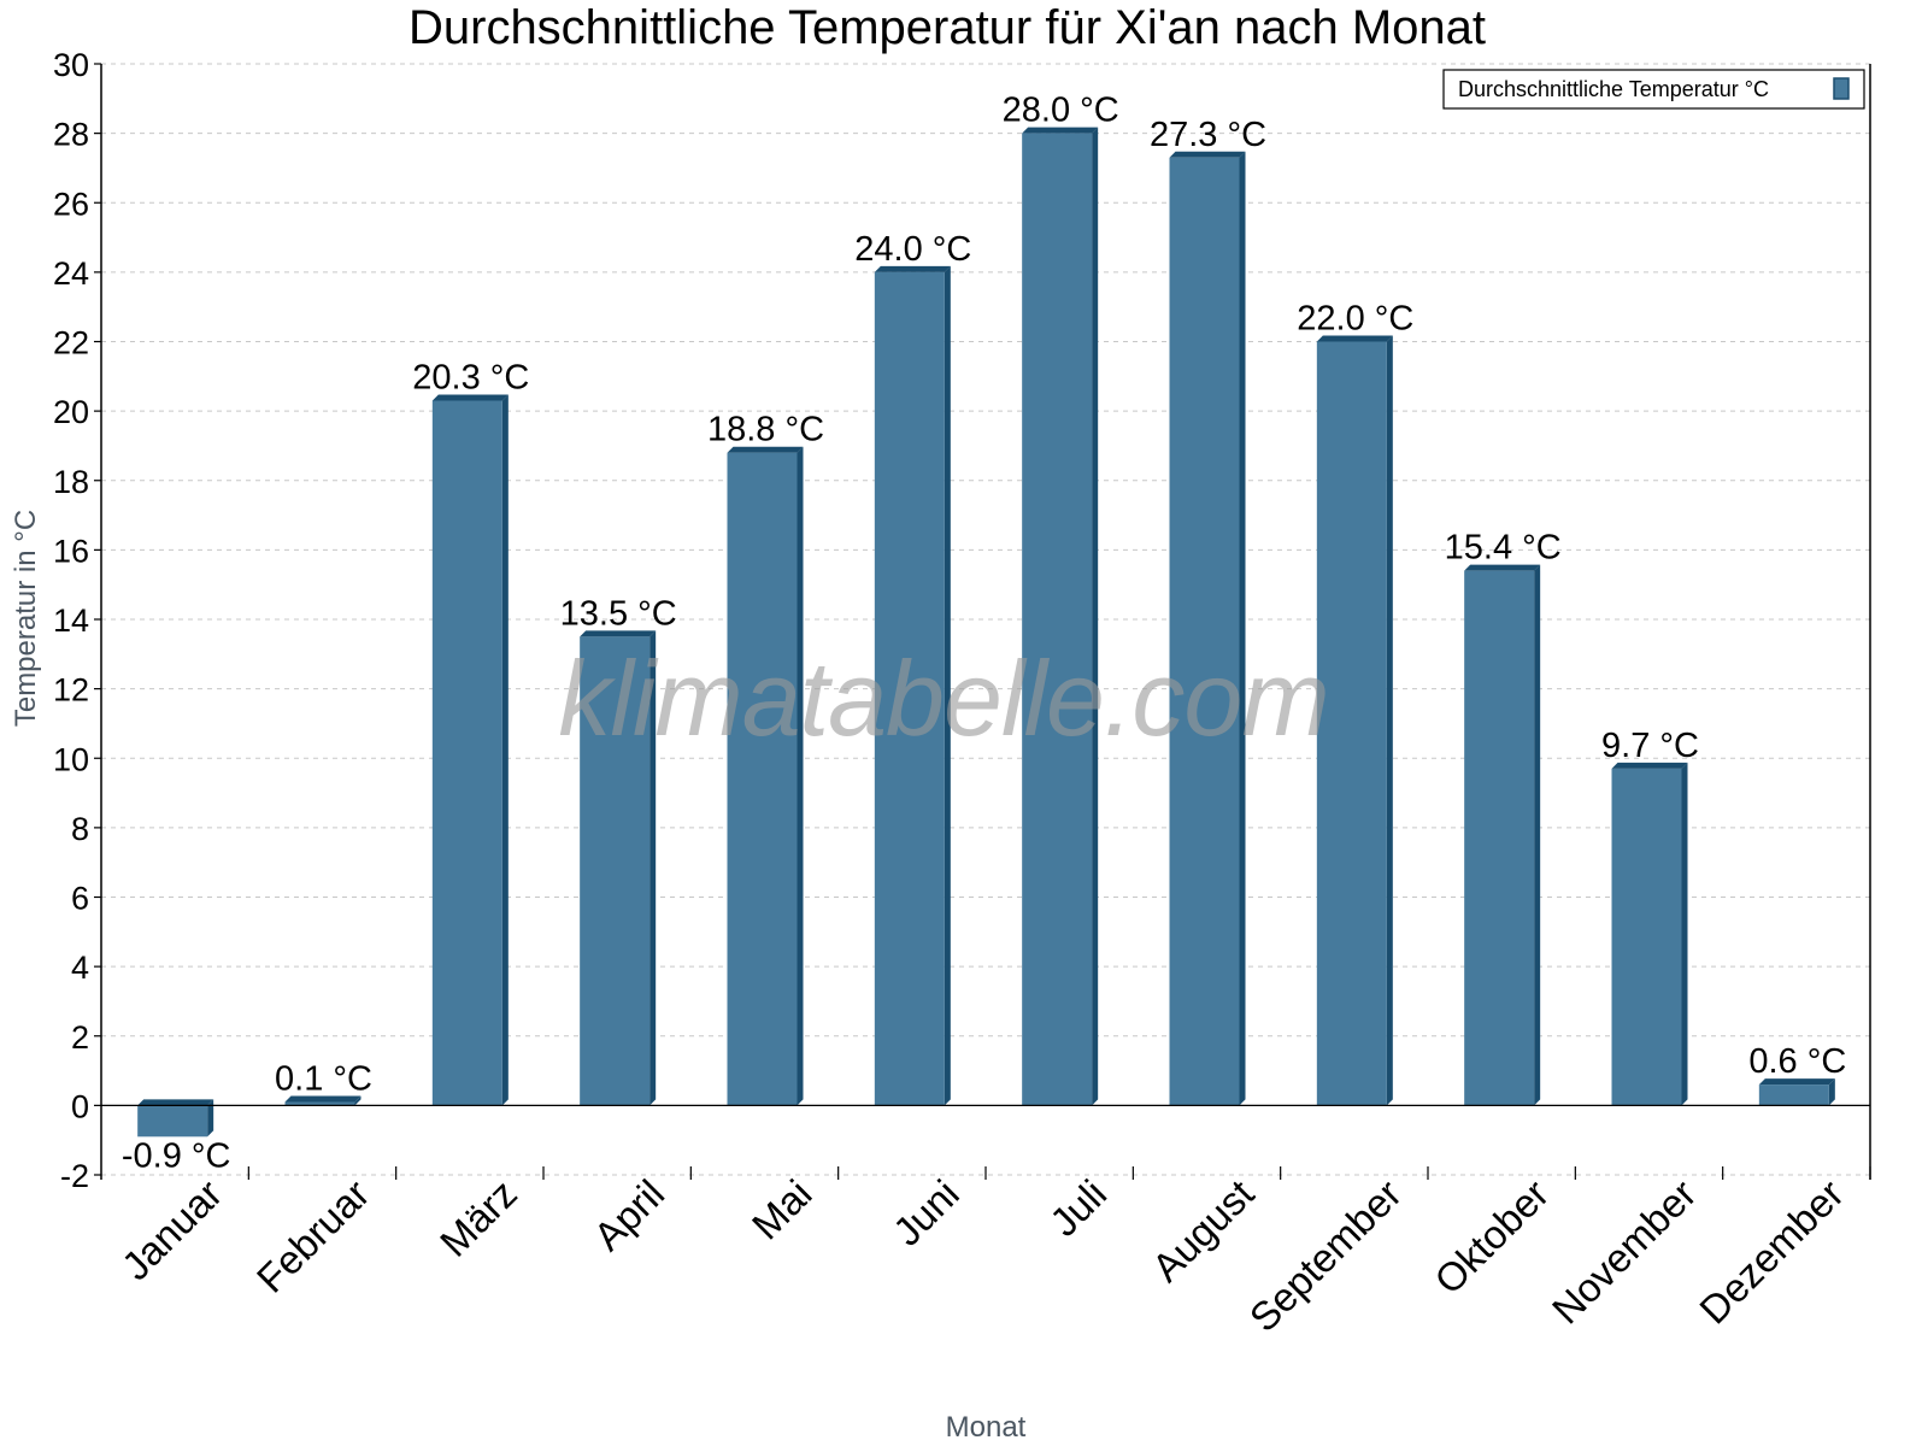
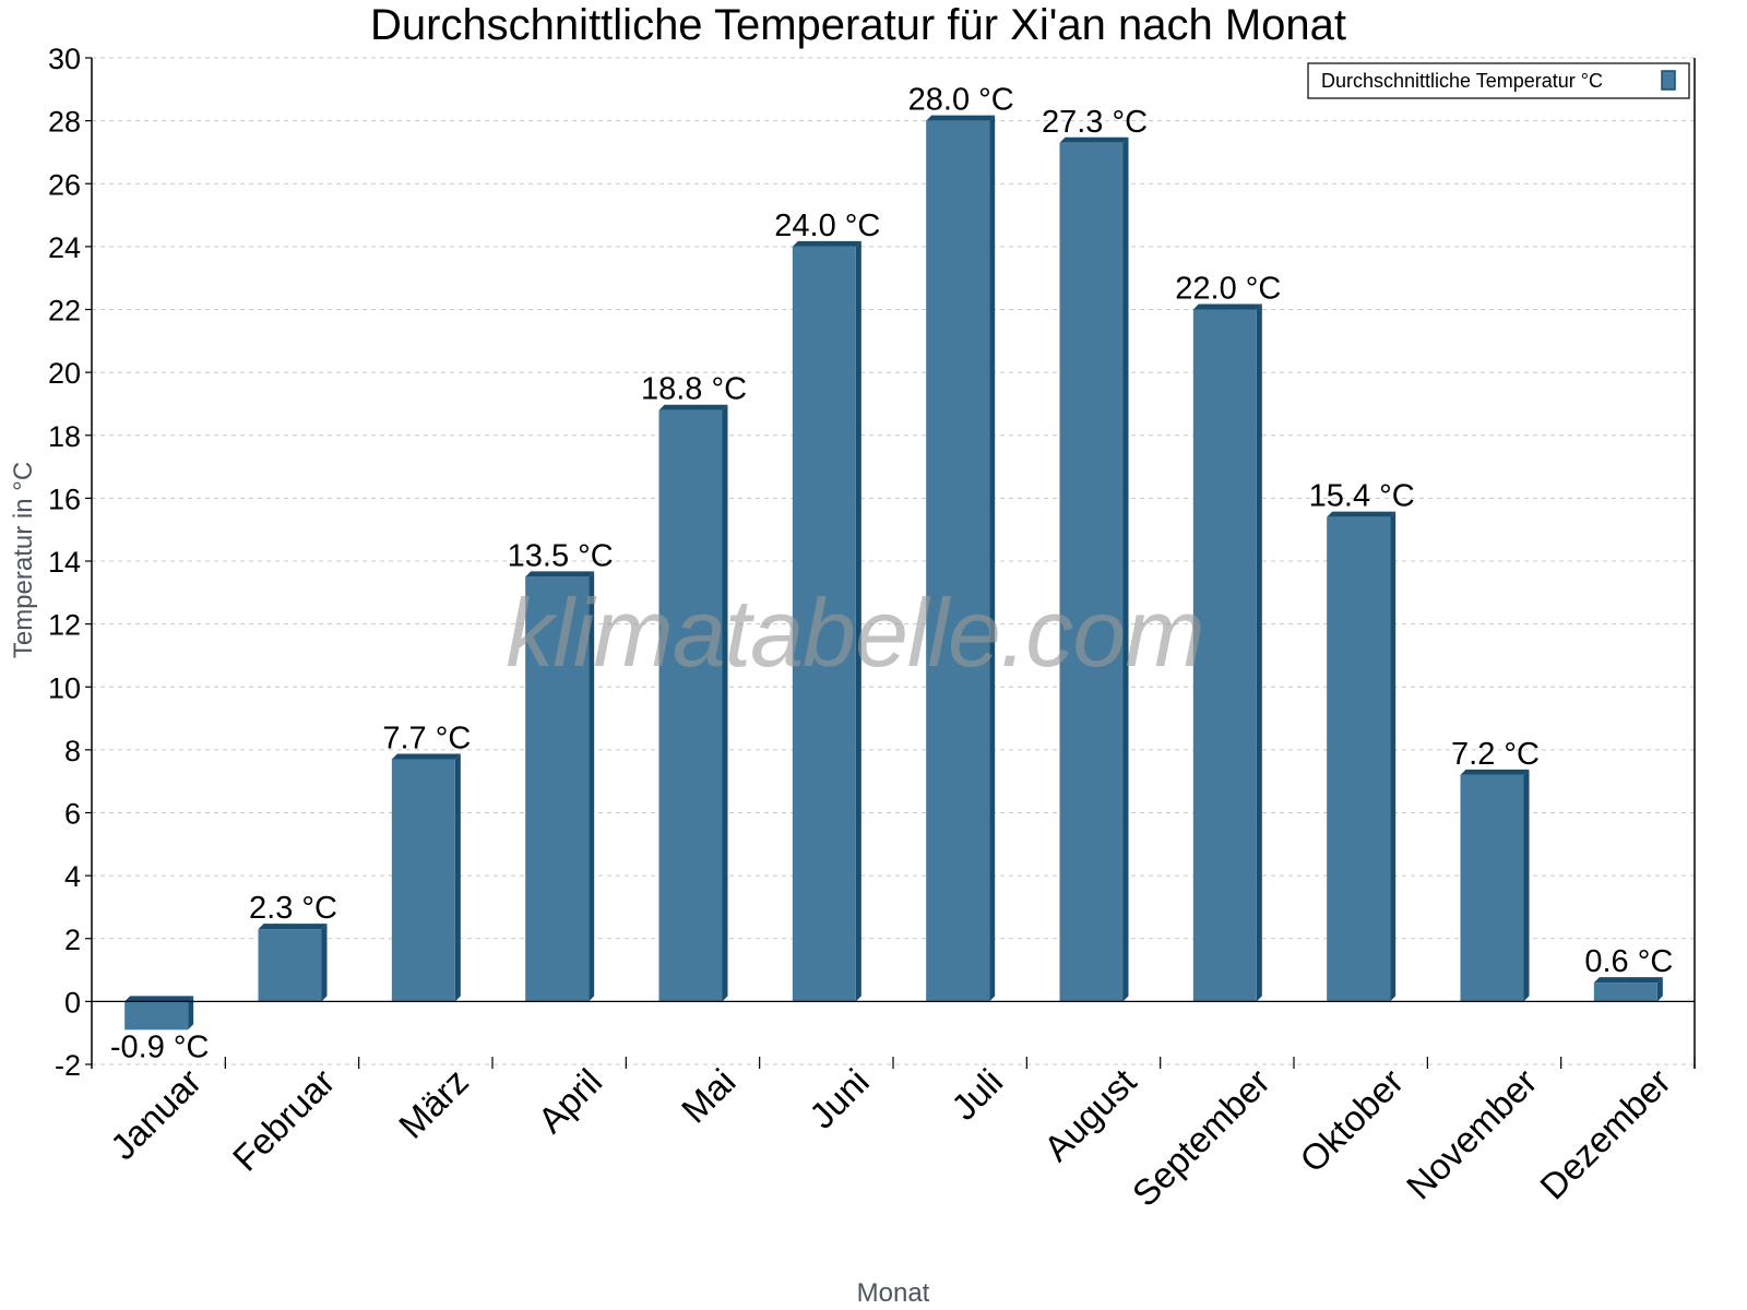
Februar: 0.1 -> 2.3
März: 20.3 -> 7.7
November: 9.7 -> 7.2
